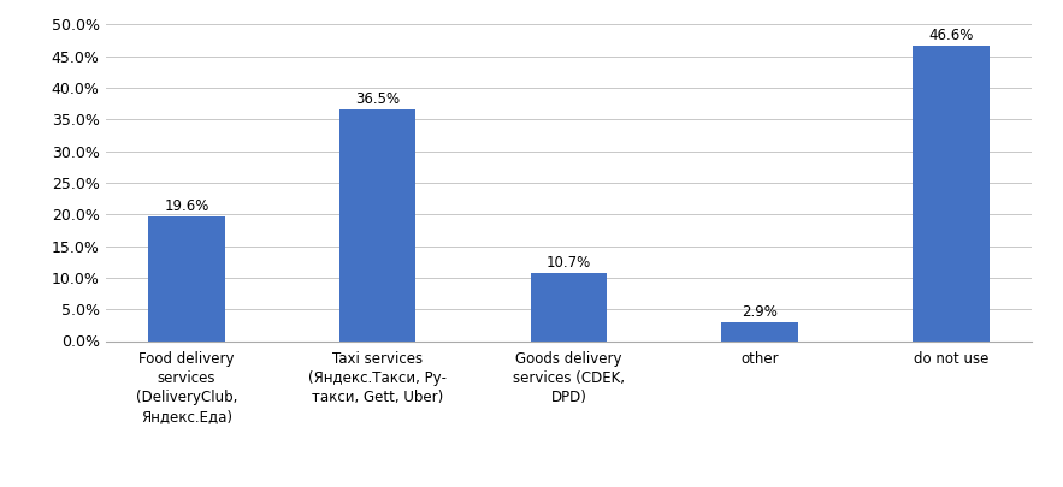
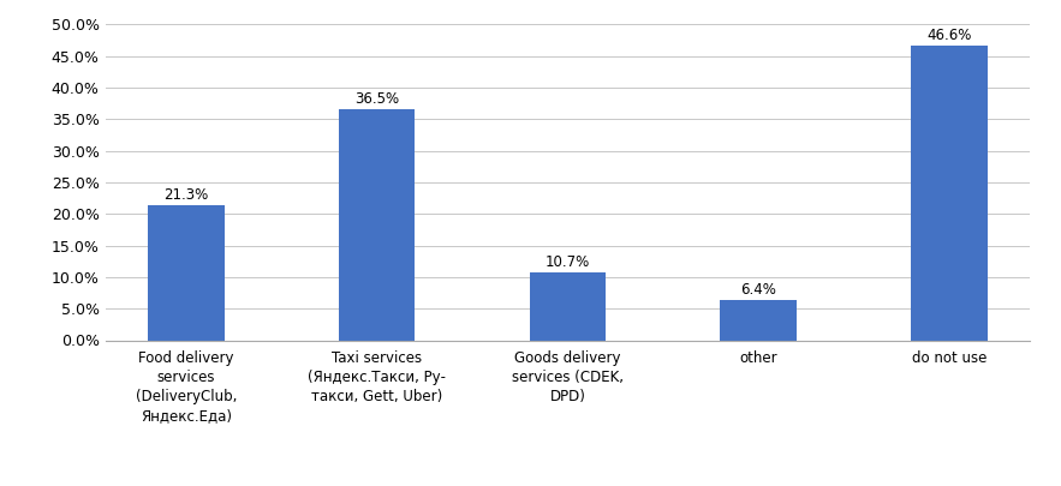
Food delivery services (DeliveryClub, Яндекс.Еда): 19.6% -> 21.3%
other: 2.9% -> 6.4%
